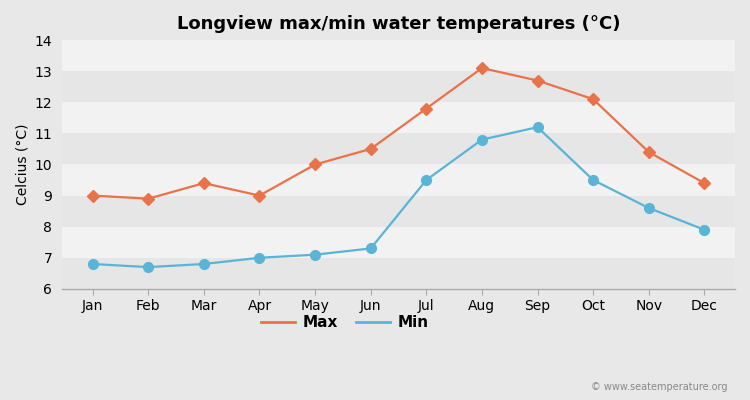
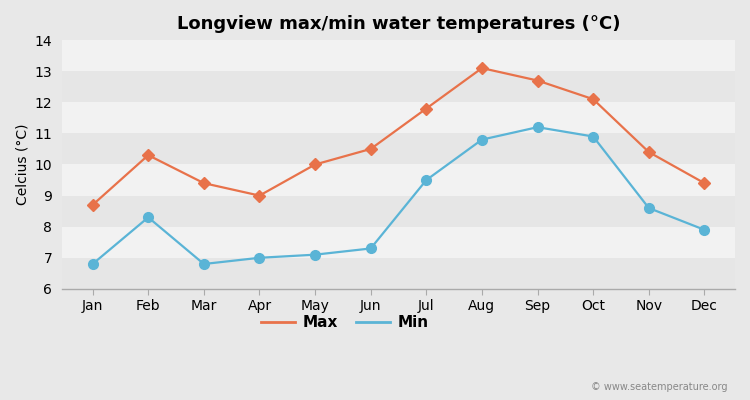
Max/Jan: 9.0 -> 8.7
Max/Feb: 8.9 -> 10.3
Min/Feb: 6.7 -> 8.3
Min/Oct: 9.5 -> 10.9
